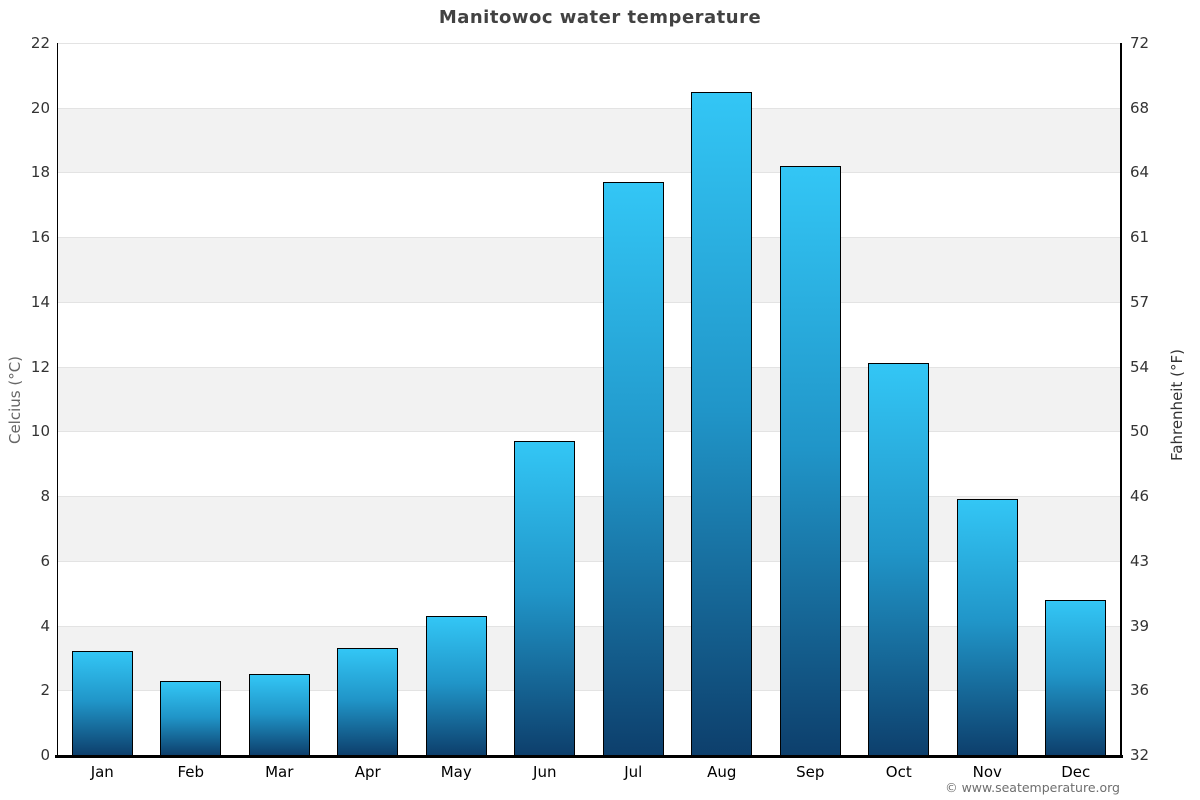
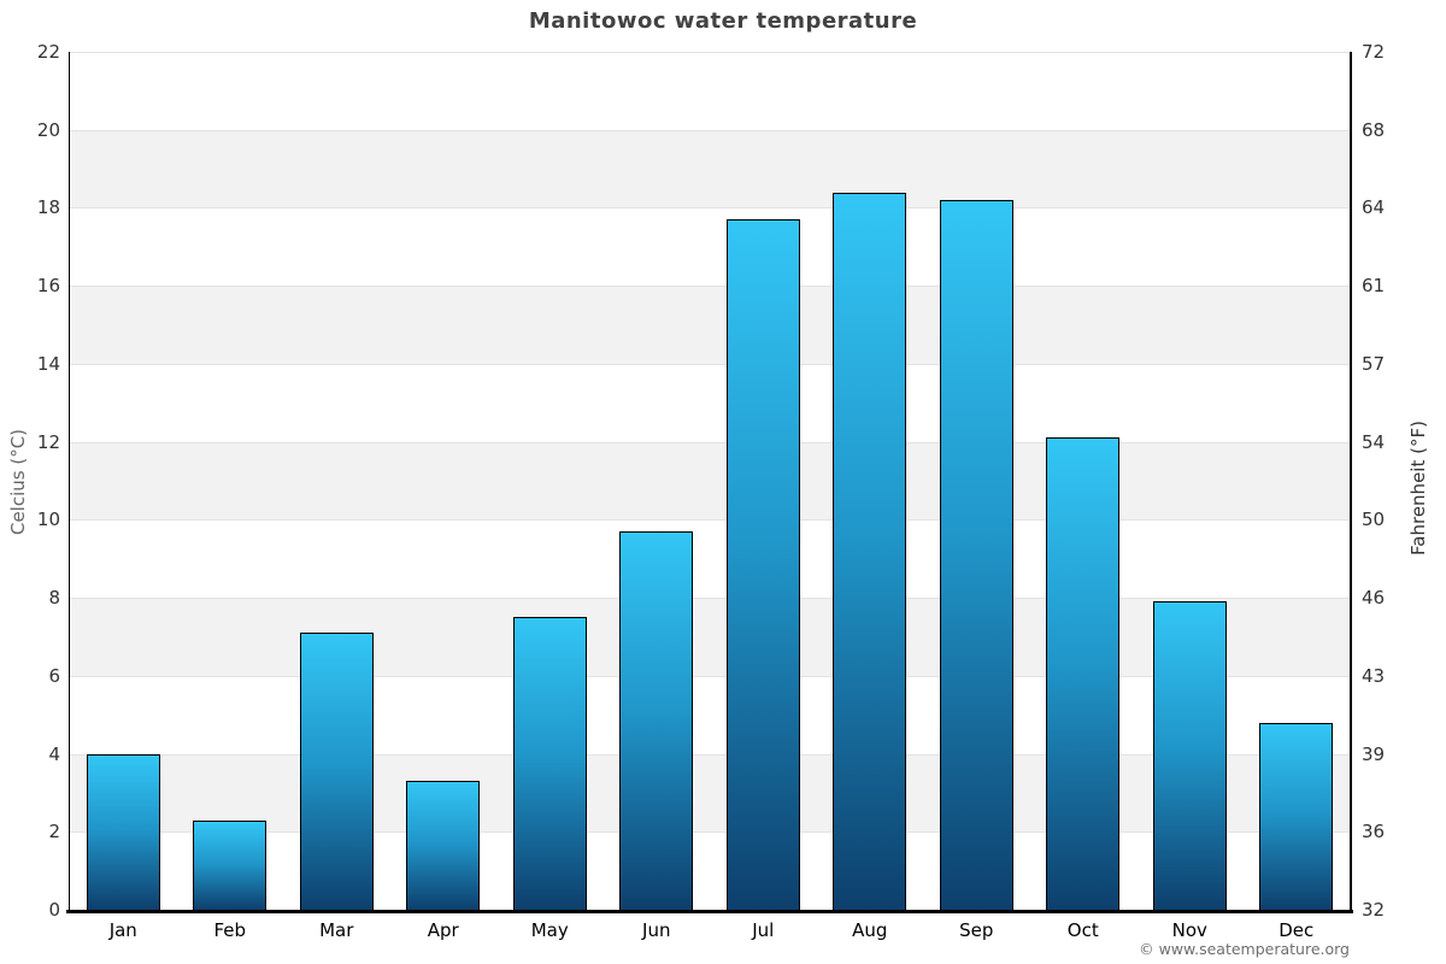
Jan: 3.2 -> 4.0
Mar: 2.5 -> 7.1
May: 4.3 -> 7.5
Aug: 20.5 -> 18.4
